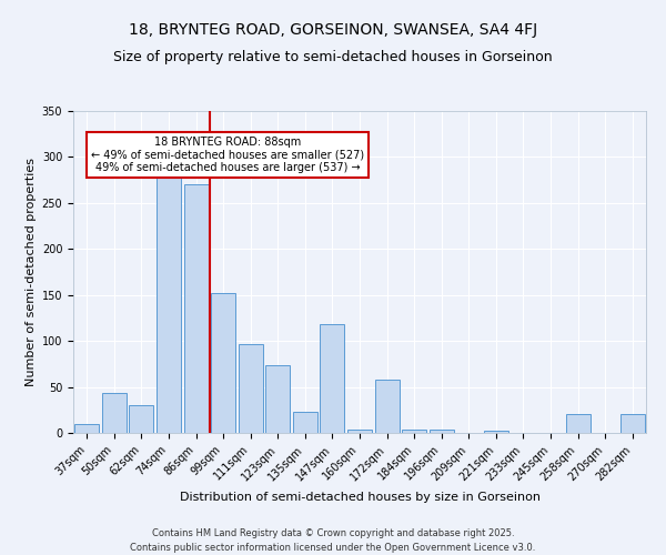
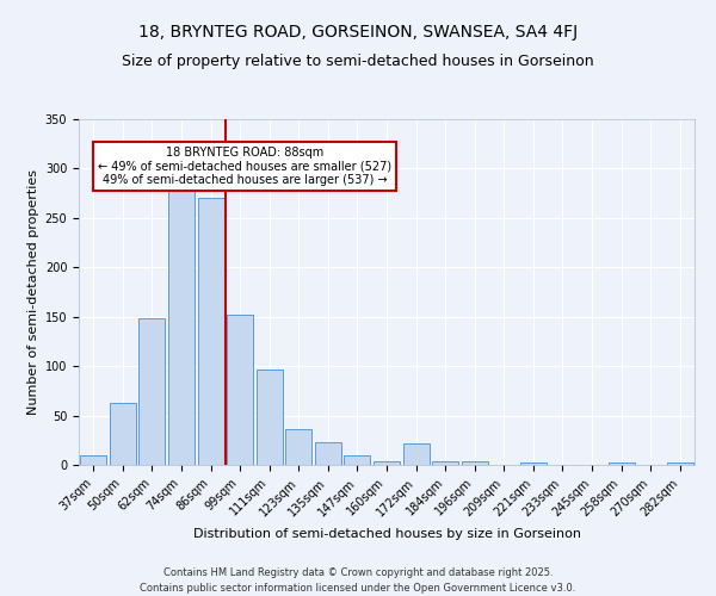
50sqm: 44 -> 63
62sqm: 30 -> 148
123sqm: 74 -> 36
147sqm: 118 -> 10
172sqm: 58 -> 22
258sqm: 20 -> 3
282sqm: 20 -> 3
